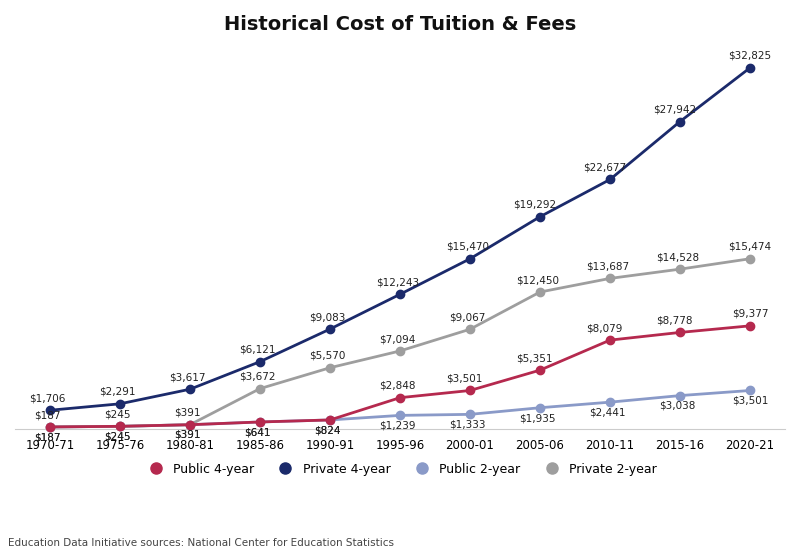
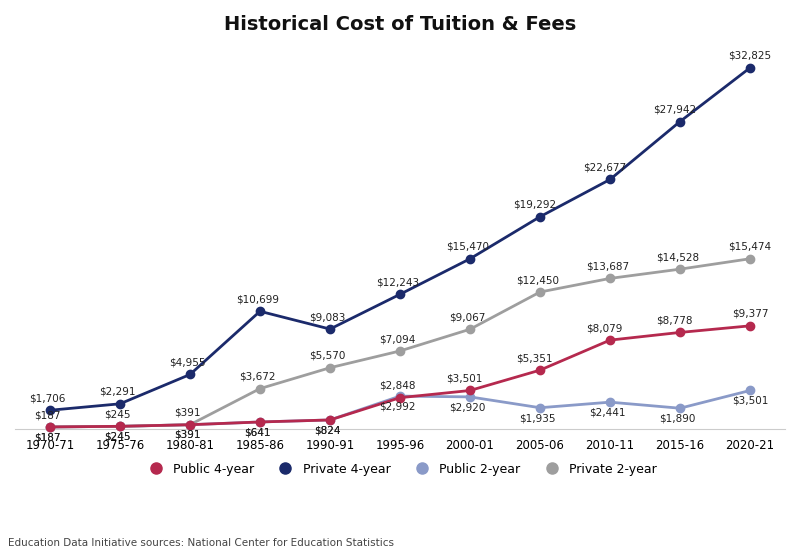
Private 4-year/1980-81: $3,617 -> $4,955
Private 4-year/1985-86: $6,121 -> $10,699
Public 2-year/1995-96: $1,239 -> $2,992
Public 2-year/2000-01: $1,333 -> $2,920
Public 2-year/2015-16: $3,038 -> $1,890
